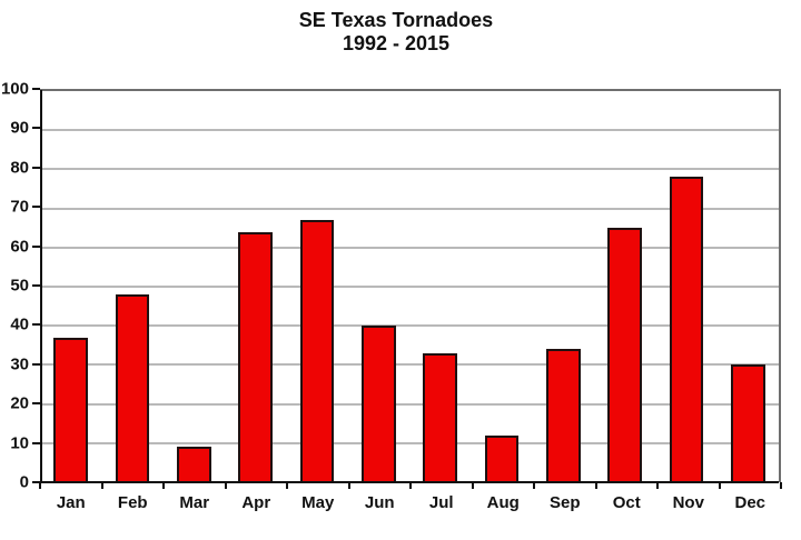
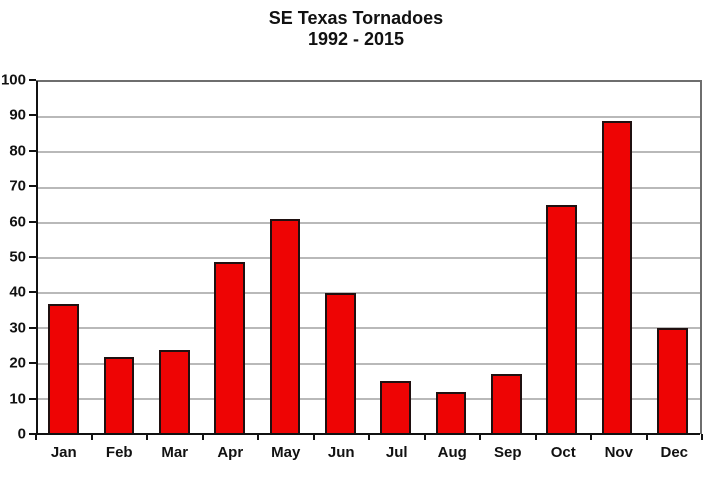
Feb: 48 -> 22
Mar: 9 -> 24
Apr: 64 -> 49
May: 67 -> 61
Jul: 33 -> 15
Sep: 34 -> 17
Nov: 78 -> 89
